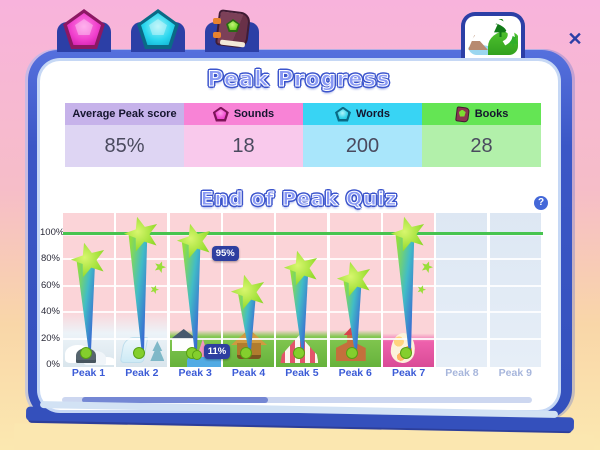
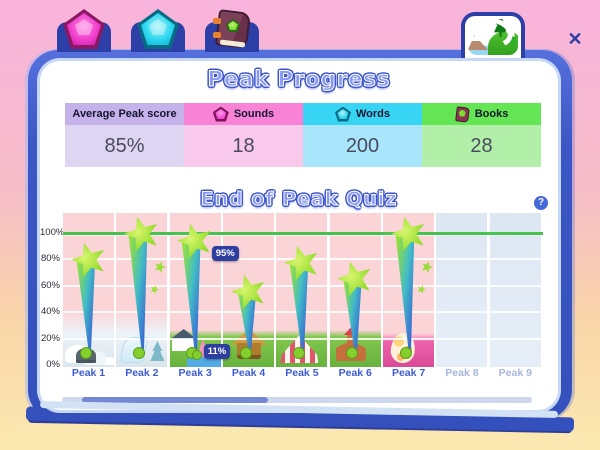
Peak 5: 74% -> 78%
